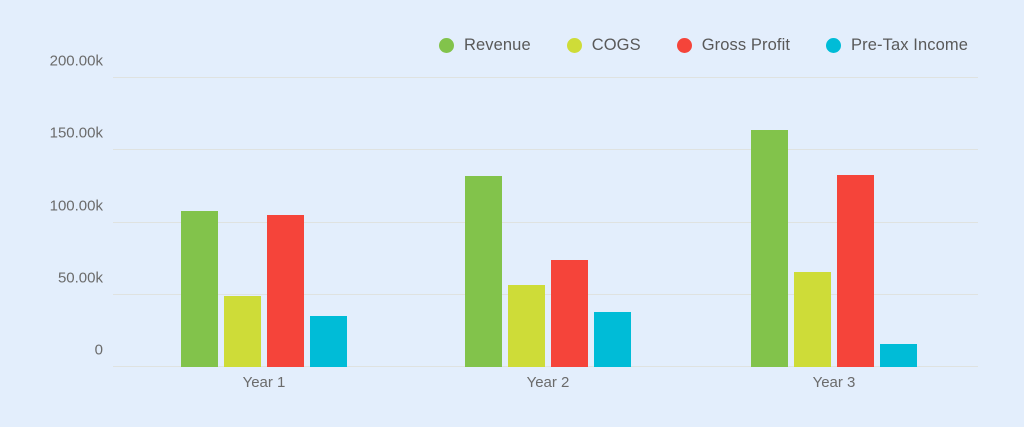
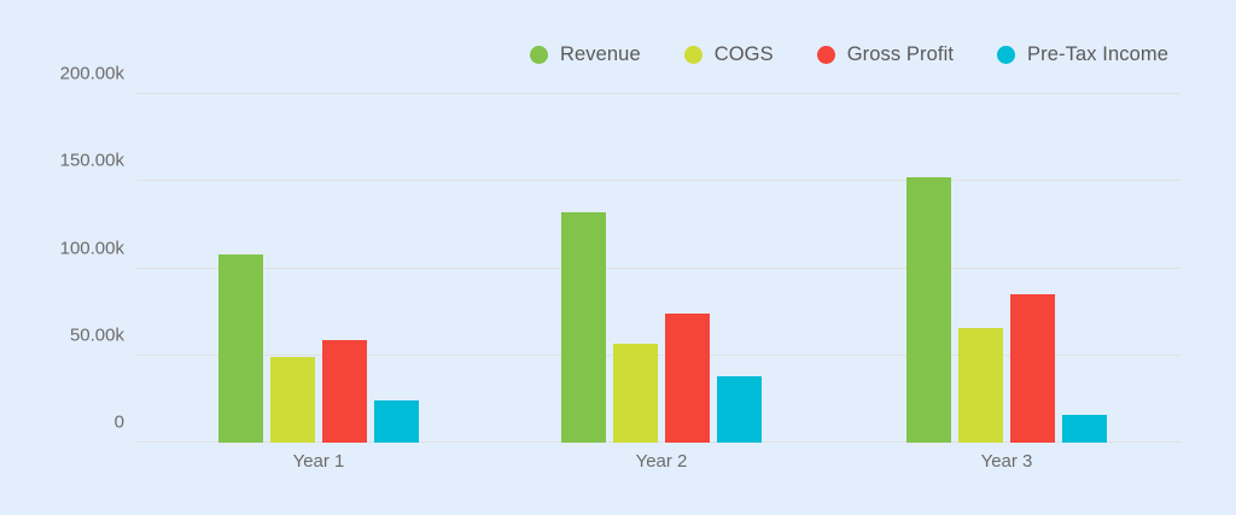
Gross Profit/Year 1: 105k -> 59k
Pre-Tax Income/Year 1: 35k -> 24k
Revenue/Year 3: 164k -> 152k
Gross Profit/Year 3: 133k -> 85k
